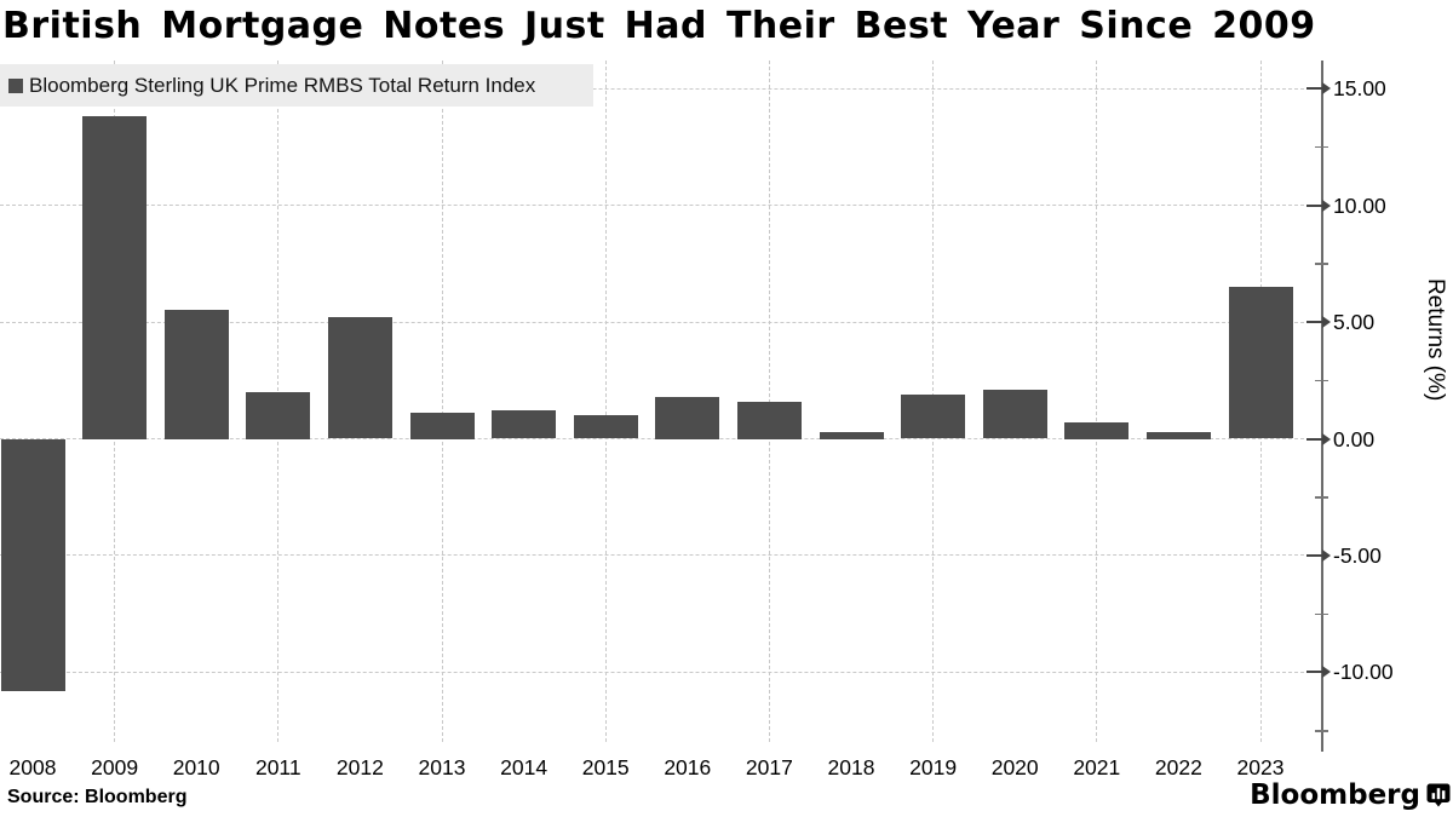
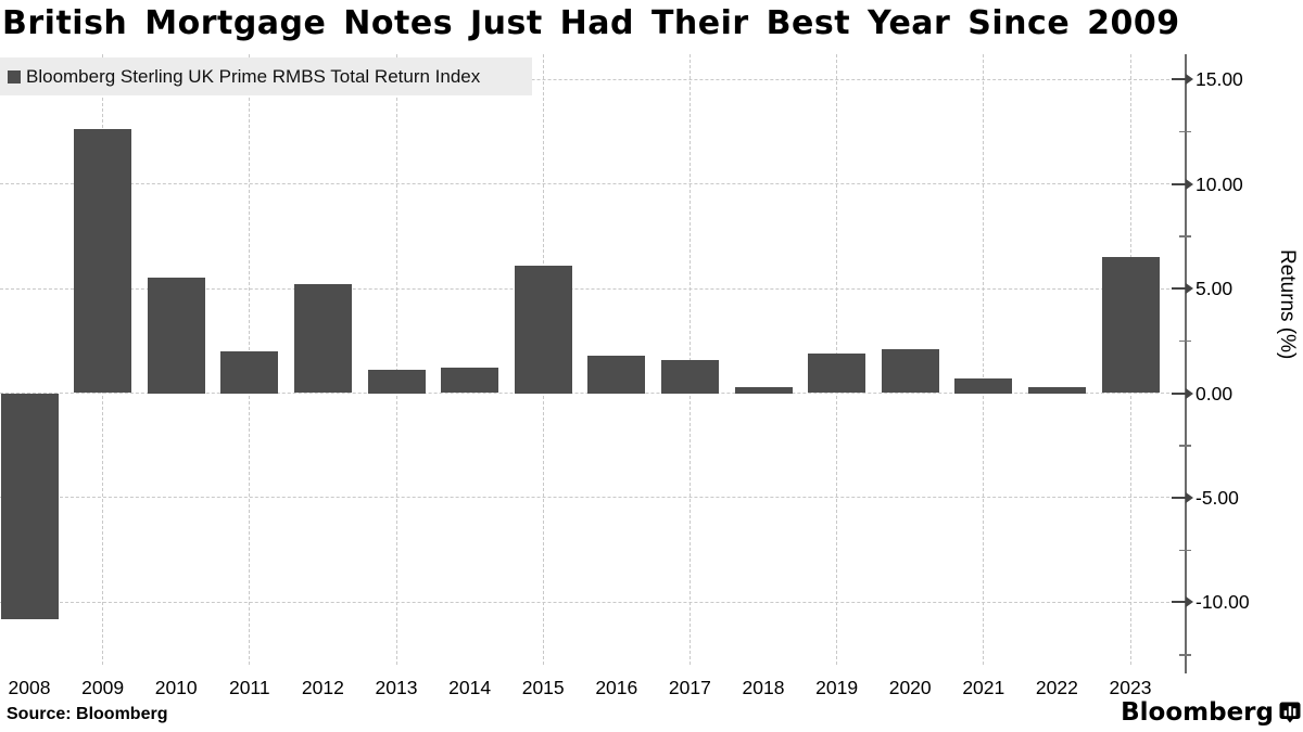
2009: 13.8 -> 12.6
2015: 1.0 -> 6.1
